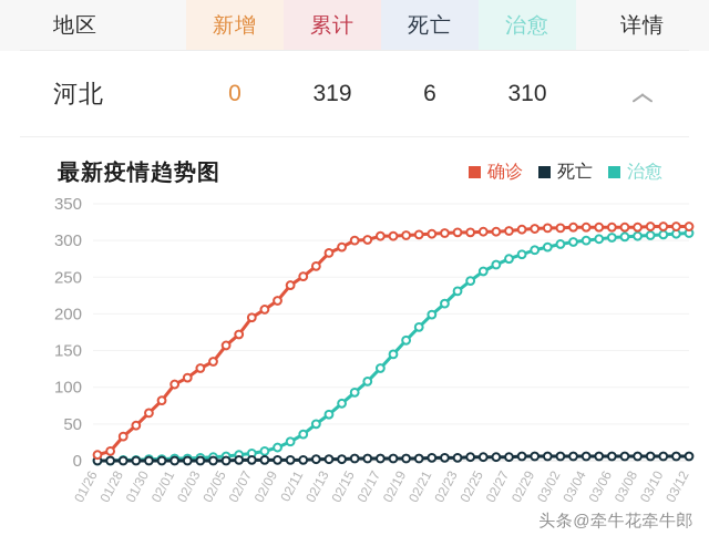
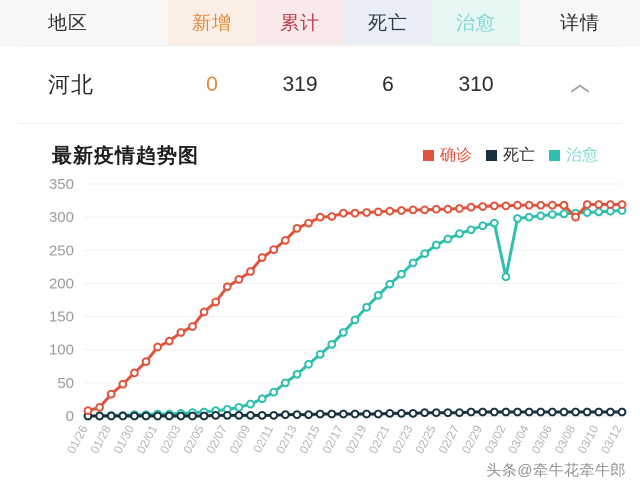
治愈/03/02: 300 -> 210
确诊/03/08: 320 -> 300
